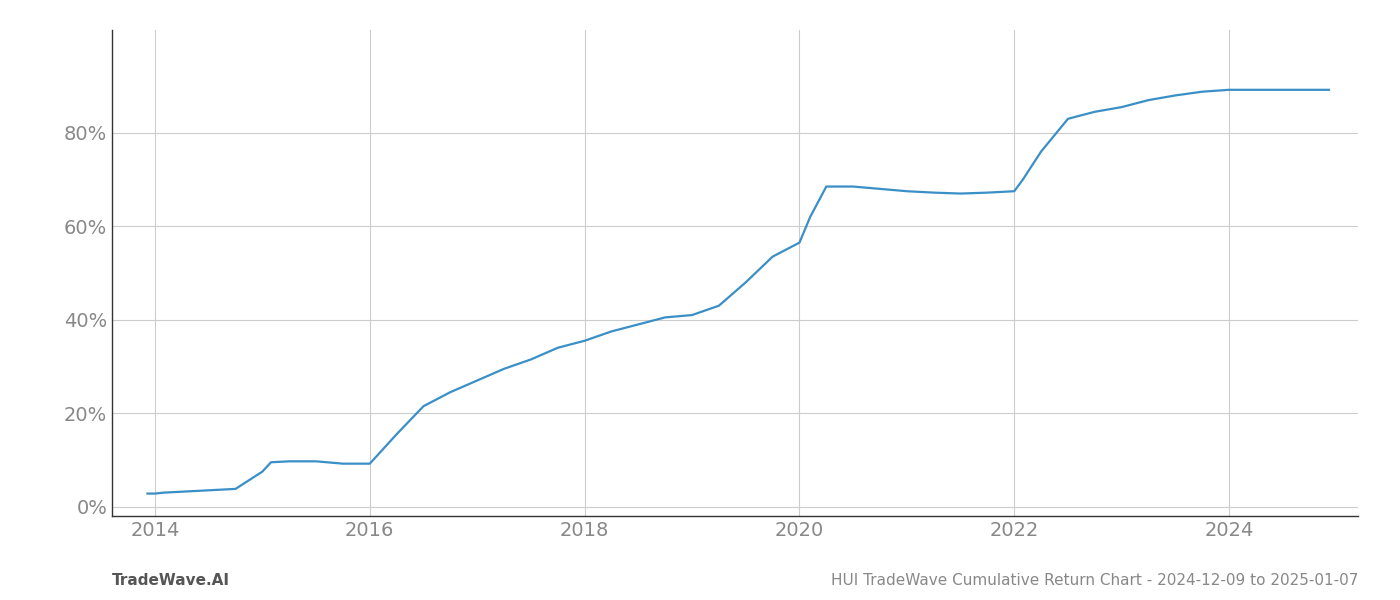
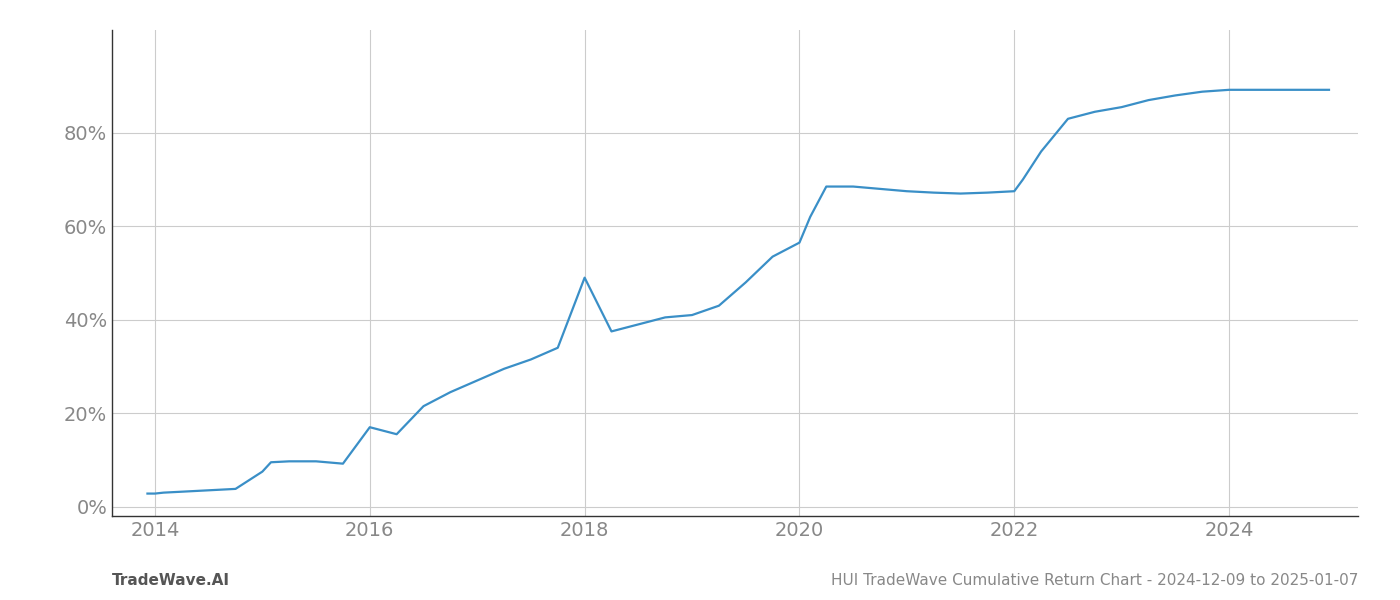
2016: 9.2% -> 17.0%
2018: 35.5% -> 49.0%
